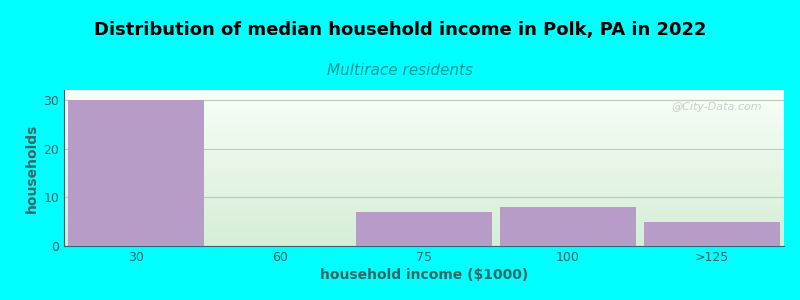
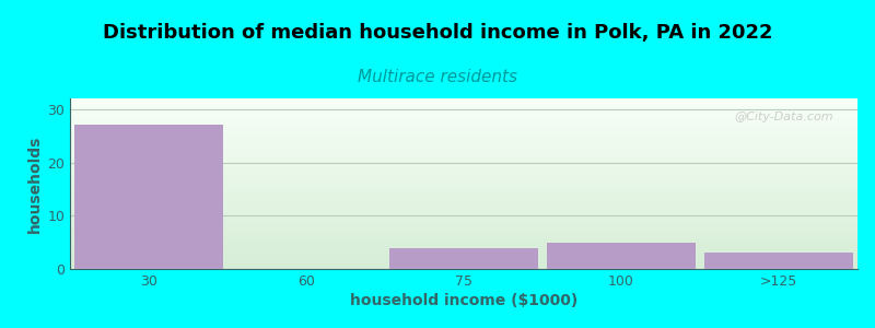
30: 30 -> 27
75: 7 -> 4
100: 8 -> 5
>125: 5 -> 3
